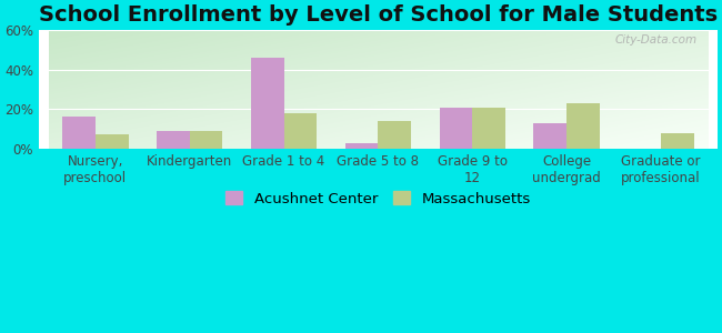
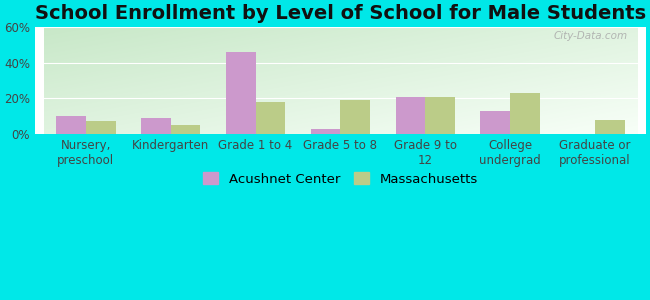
Acushnet Center/Nursery, preschool: 16% -> 10%
Massachusetts/Kindergarten: 9% -> 5%
Massachusetts/Grade 5 to 8: 14% -> 19%
